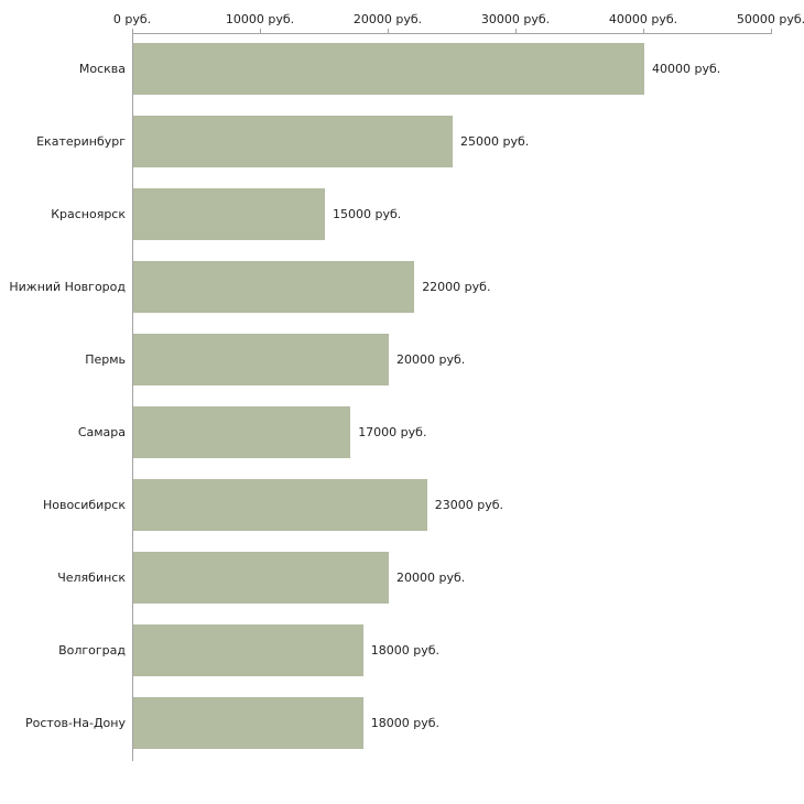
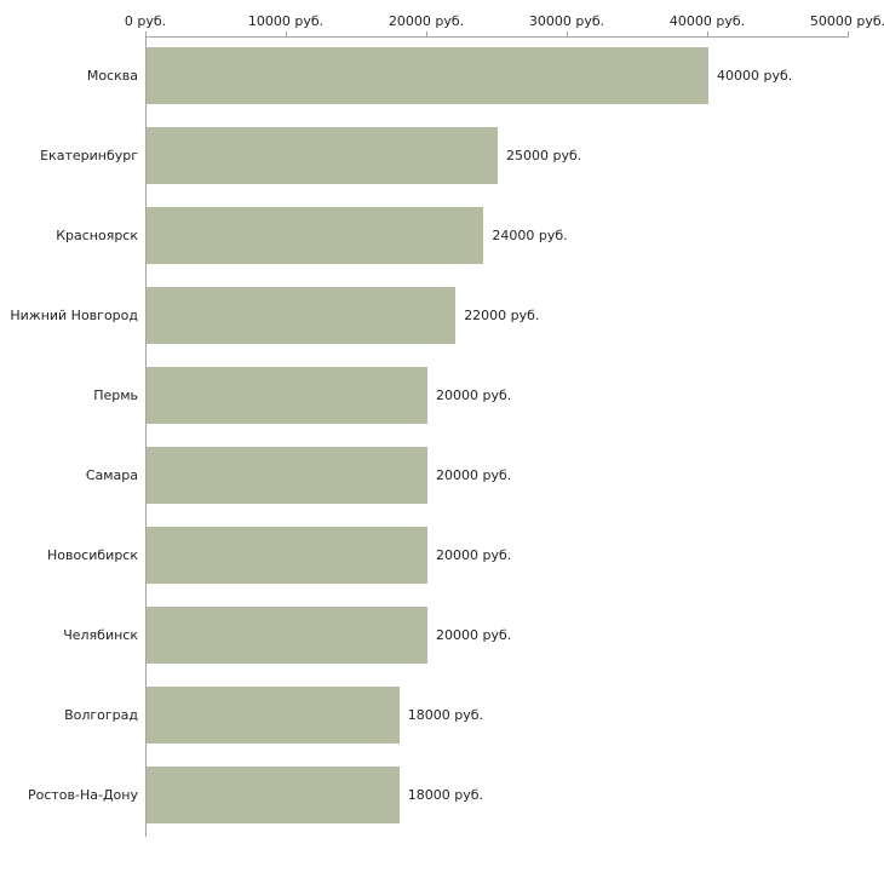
Красноярск: 15000 -> 24000
Самара: 17000 -> 20000
Новосибирск: 23000 -> 20000
